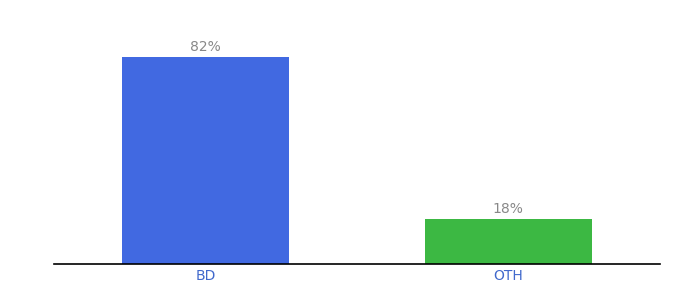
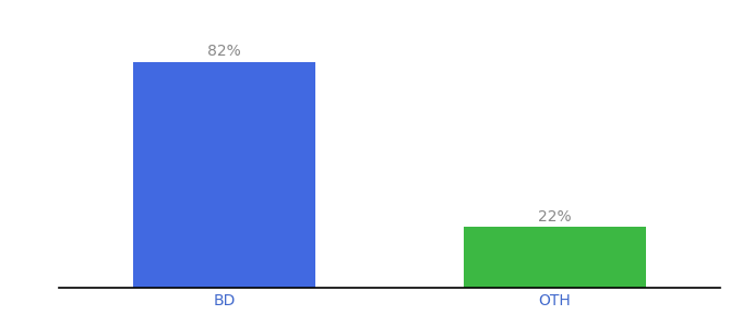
OTH: 18% -> 22%
